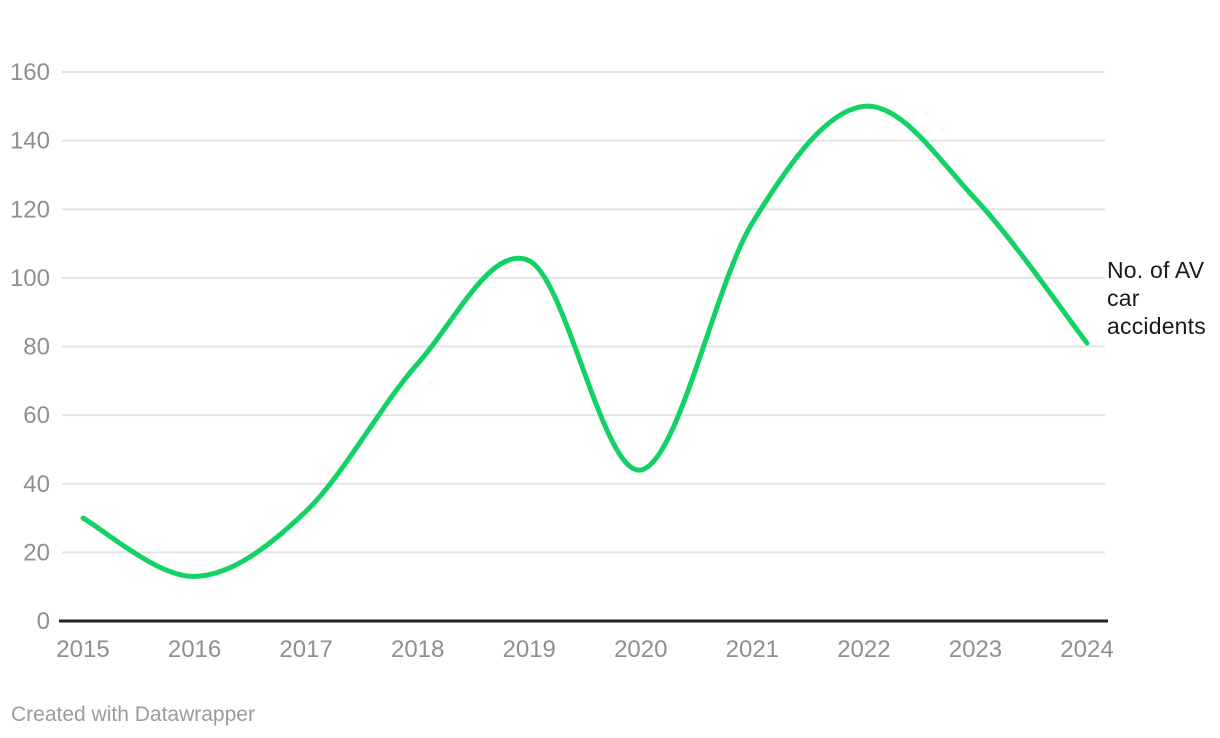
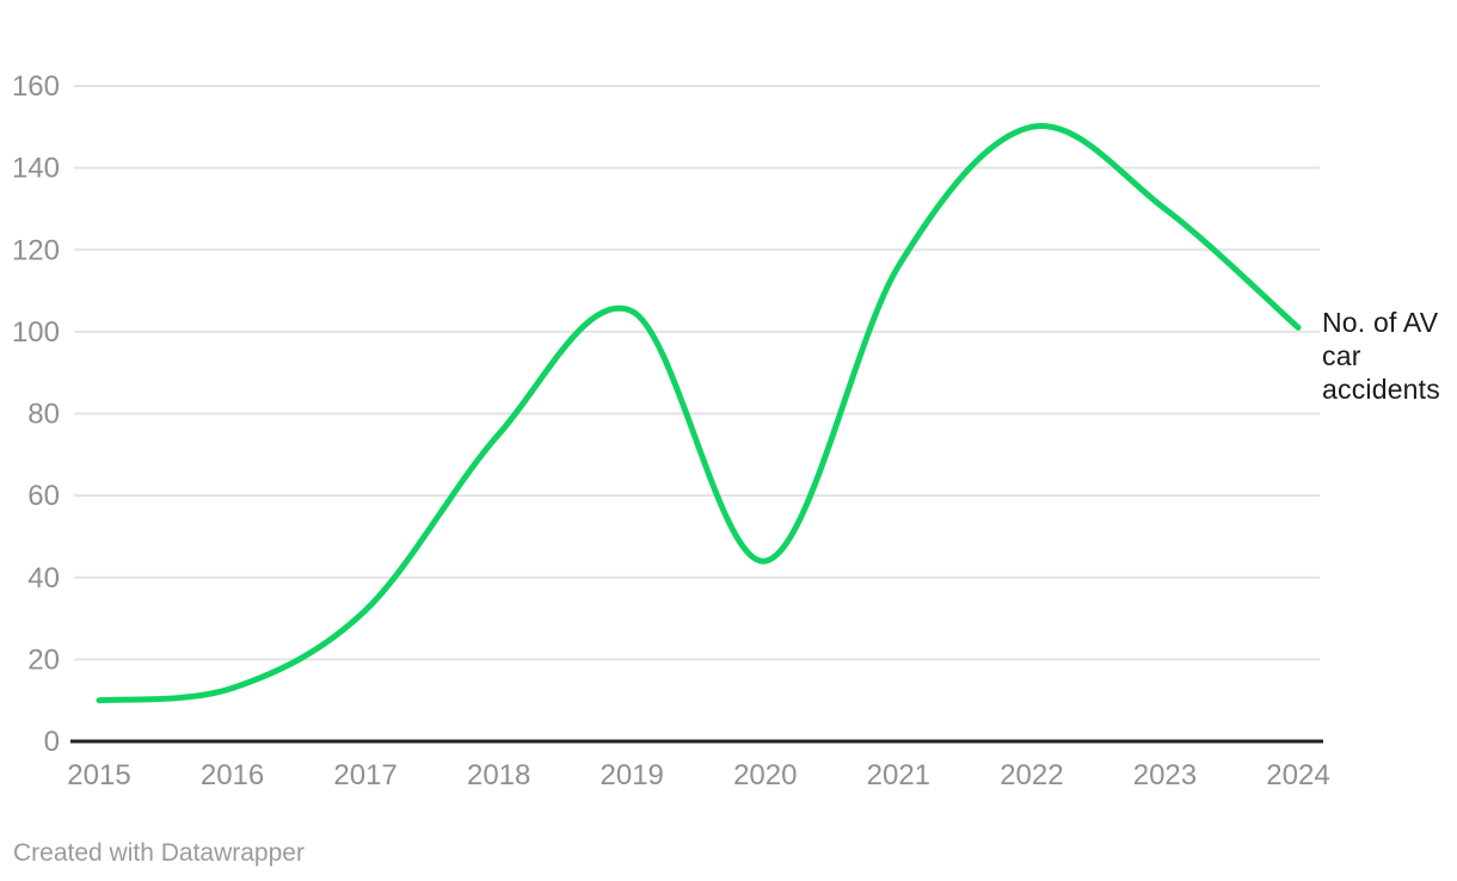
2015: 30 -> 10
2023: 123 -> 130
2024: 81 -> 101
